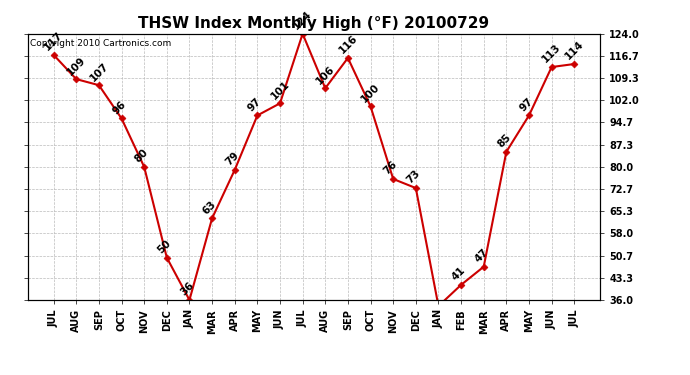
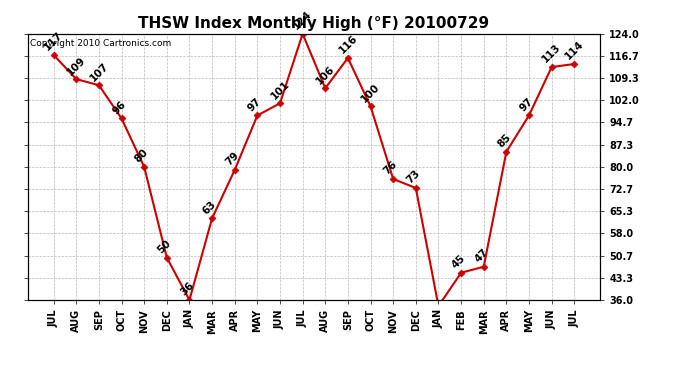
FEB: 41 -> 45
